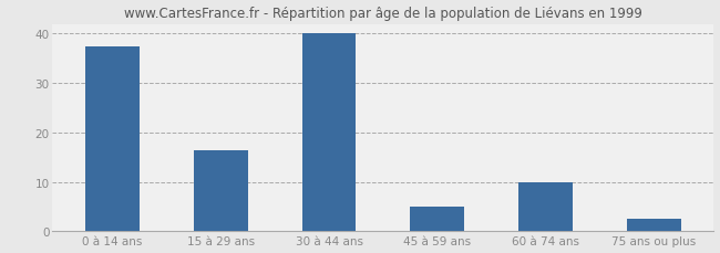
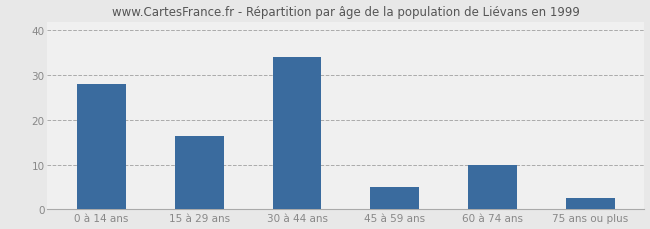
0 à 14 ans: 37.5 -> 28.0
30 à 44 ans: 40.0 -> 34.0
